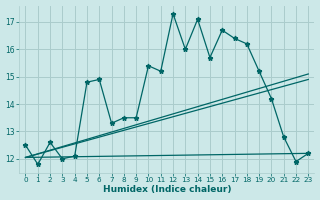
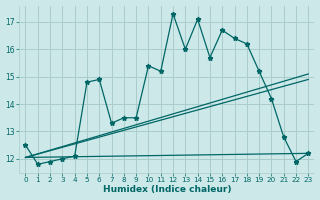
2: 12.6 -> 11.9
